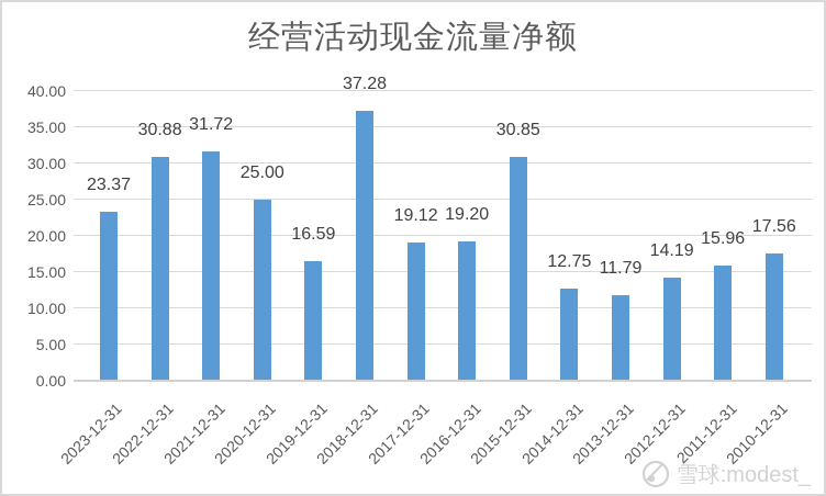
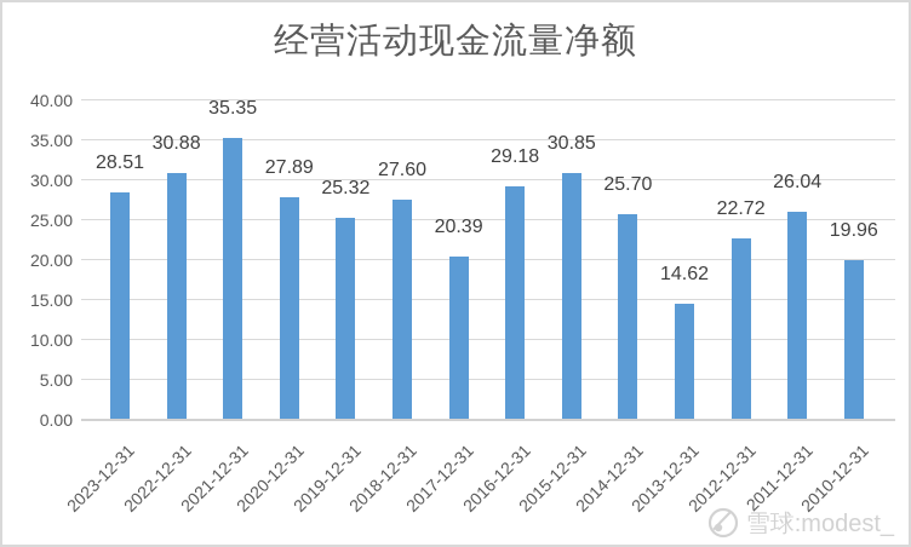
2023-12-31: 23.37 -> 28.51
2021-12-31: 31.72 -> 35.35
2020-12-31: 25.00 -> 27.89
2019-12-31: 16.59 -> 25.32
2018-12-31: 37.28 -> 27.60
2017-12-31: 19.12 -> 20.39
2016-12-31: 19.20 -> 29.18
2014-12-31: 12.75 -> 25.70
2013-12-31: 11.79 -> 14.62
2012-12-31: 14.19 -> 22.72
2011-12-31: 15.96 -> 26.04
2010-12-31: 17.56 -> 19.96
